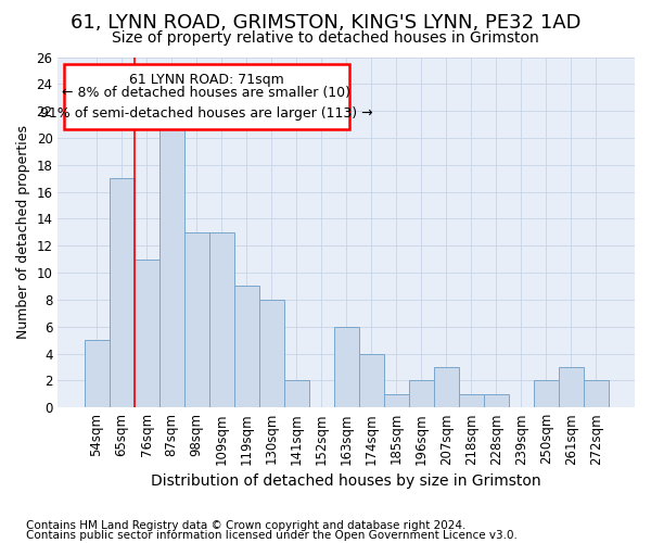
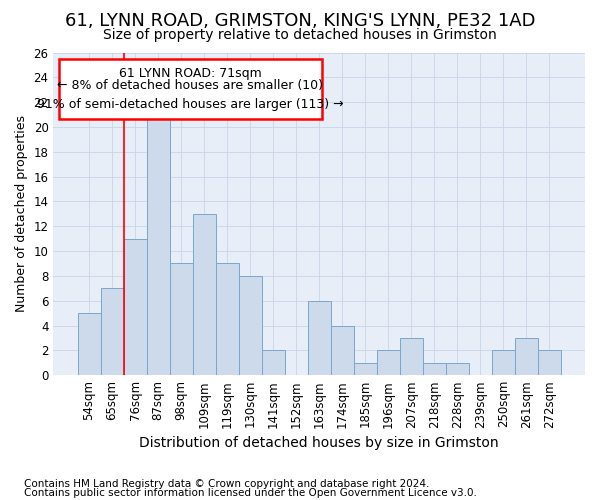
65sqm: 17 -> 7
98sqm: 13 -> 9
